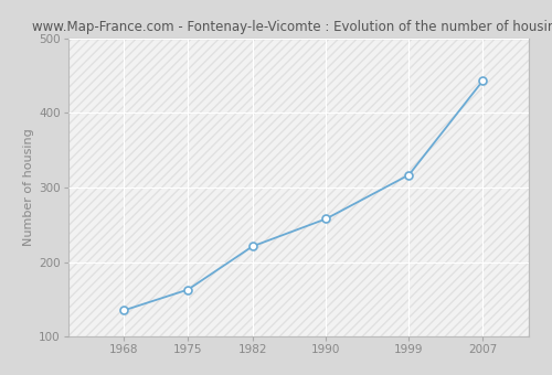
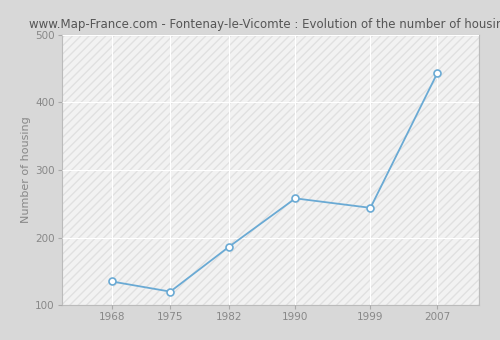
1975: 163 -> 120
1982: 221 -> 186
1999: 317 -> 244
